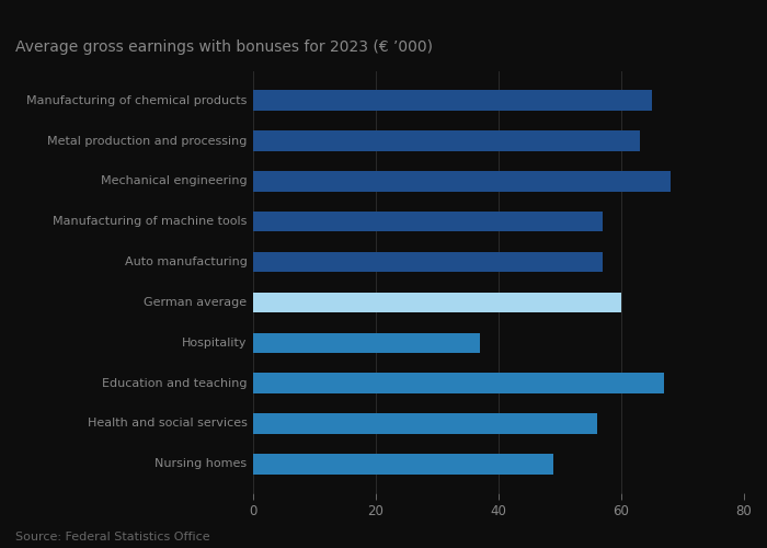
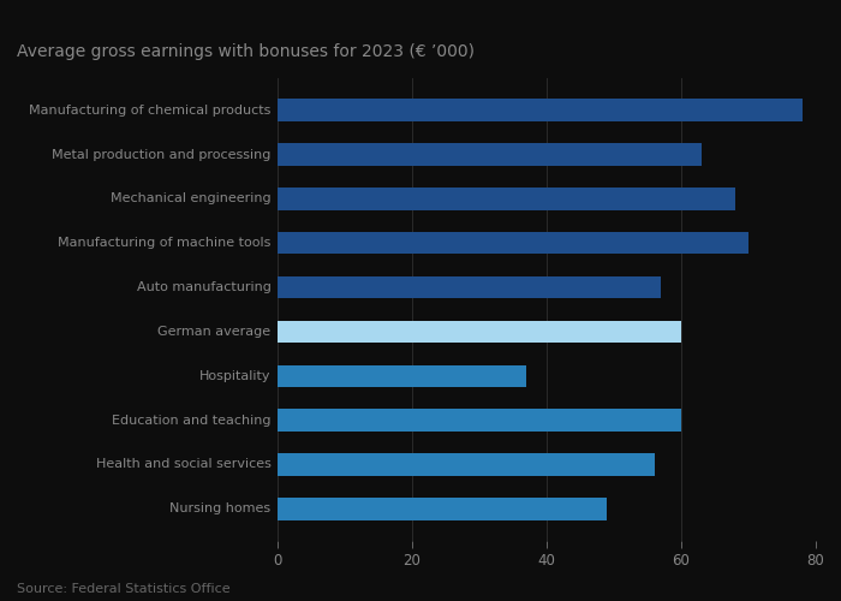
Manufacturing of chemical products: 65 -> 78
Manufacturing of machine tools: 57 -> 70
Education and teaching: 67 -> 60
